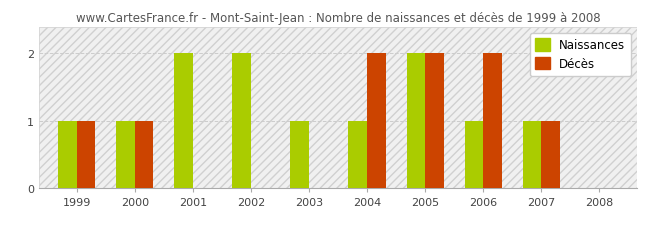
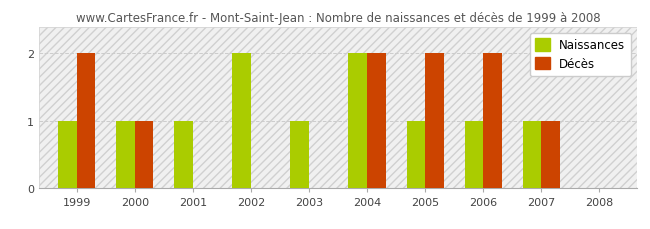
Décès/1999: 1 -> 2
Naissances/2001: 2 -> 1
Naissances/2004: 1 -> 2
Naissances/2005: 2 -> 1
